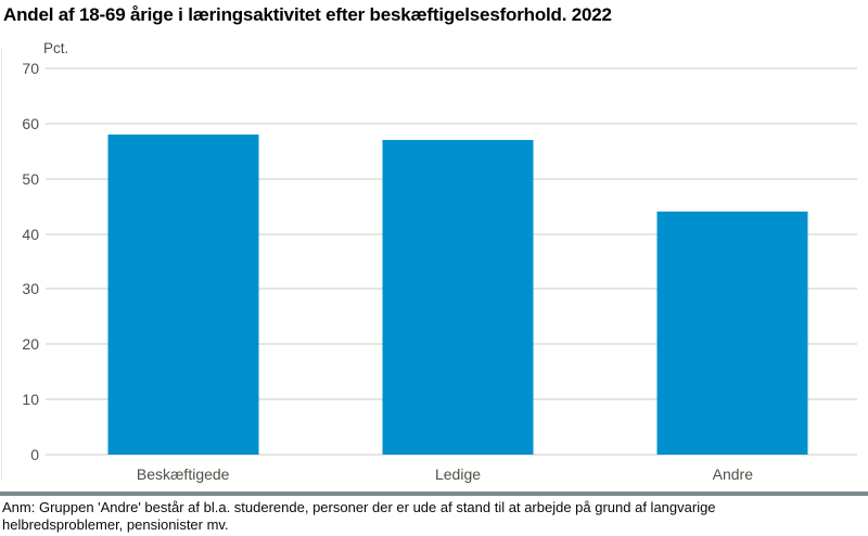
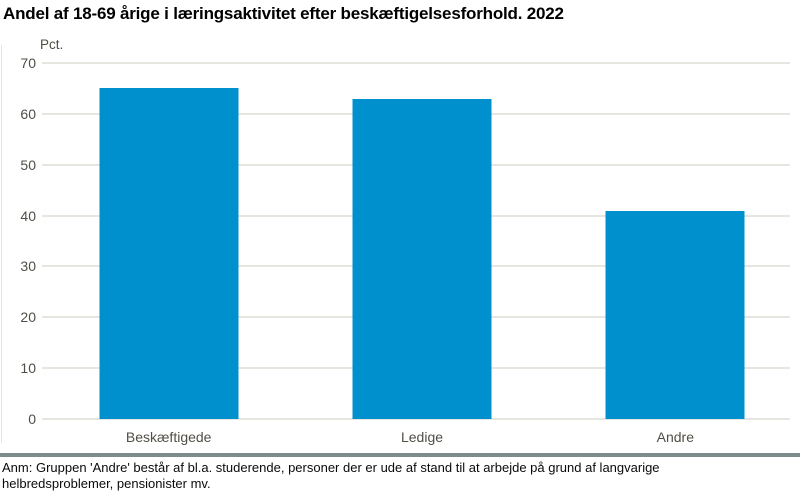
Beskæftigede: 58 -> 65
Ledige: 57 -> 63
Andre: 44 -> 41
